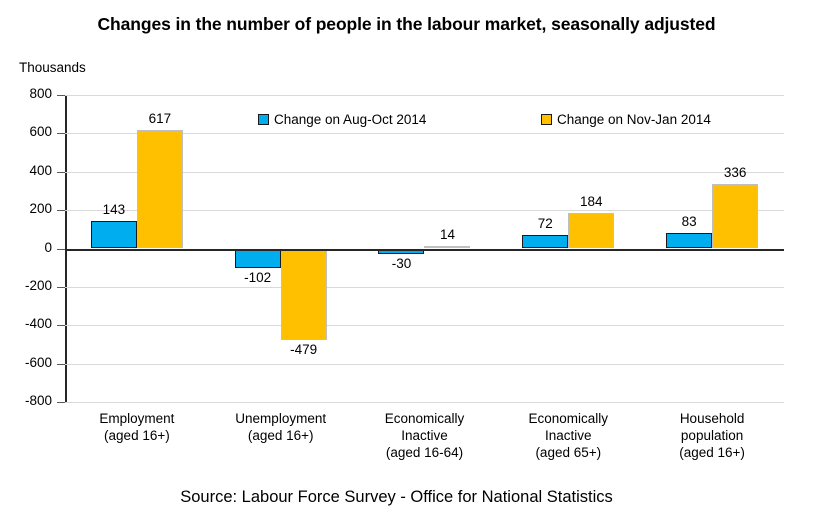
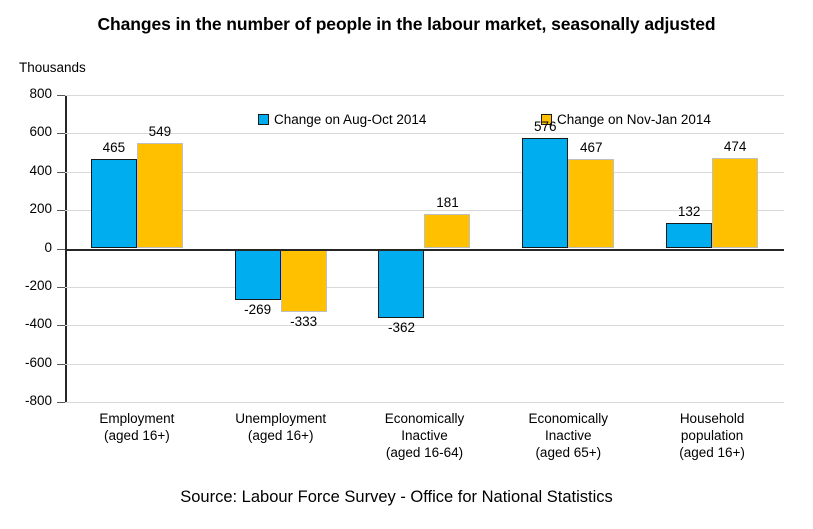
Change on Aug-Oct 2014/Employment (aged 16+): 143 -> 465
Change on Nov-Jan 2014/Employment (aged 16+): 617 -> 549
Change on Aug-Oct 2014/Unemployment (aged 16+): -102 -> -269
Change on Nov-Jan 2014/Unemployment (aged 16+): -479 -> -333
Change on Aug-Oct 2014/Economically Inactive (aged 16-64): -30 -> -362
Change on Nov-Jan 2014/Economically Inactive (aged 16-64): 14 -> 181
Change on Aug-Oct 2014/Economically Inactive (aged 65+): 72 -> 576
Change on Nov-Jan 2014/Economically Inactive (aged 65+): 184 -> 467
Change on Aug-Oct 2014/Household population (aged 16+): 83 -> 132
Change on Nov-Jan 2014/Household population (aged 16+): 336 -> 474
